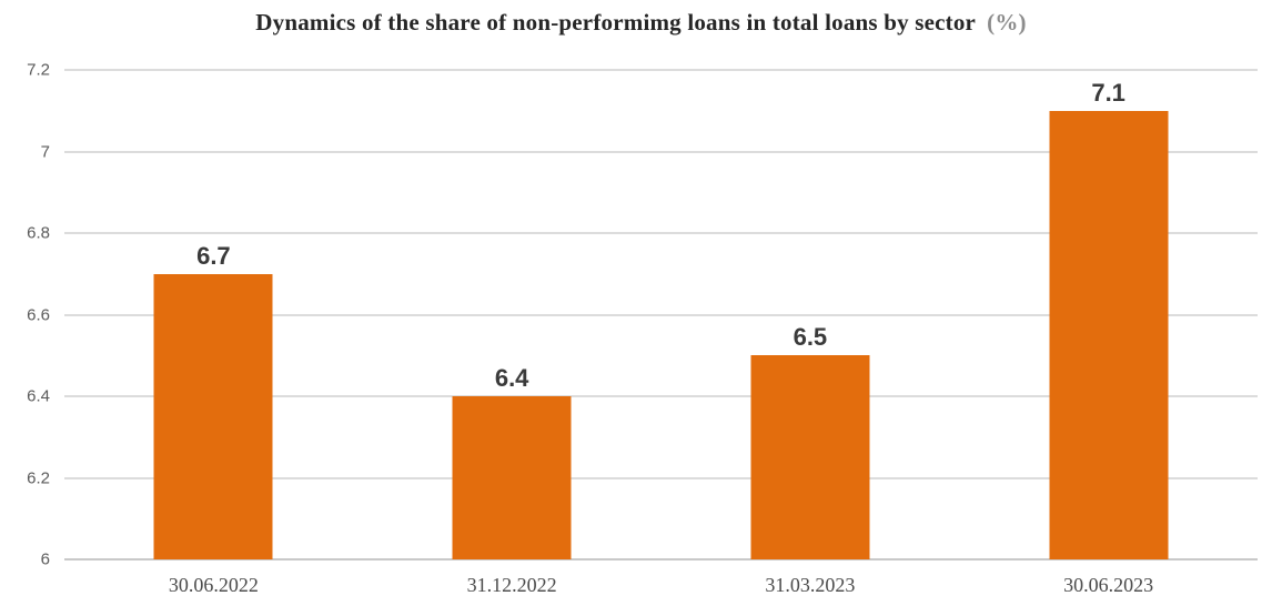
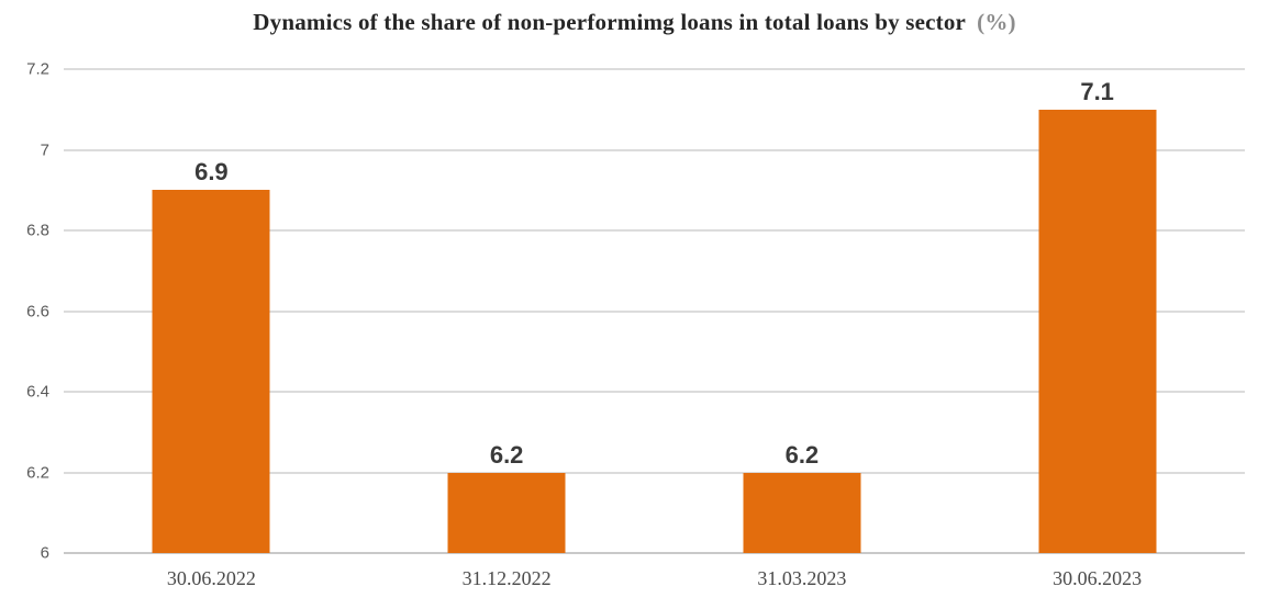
30.06.2022: 6.7 -> 6.9
31.12.2022: 6.4 -> 6.2
31.03.2023: 6.5 -> 6.2
